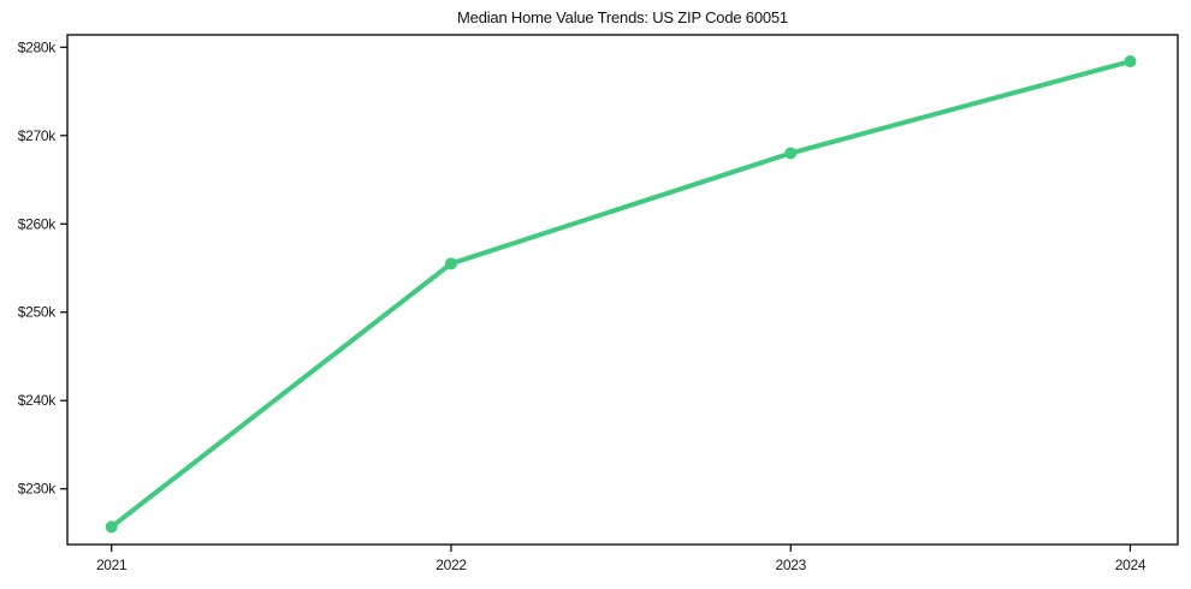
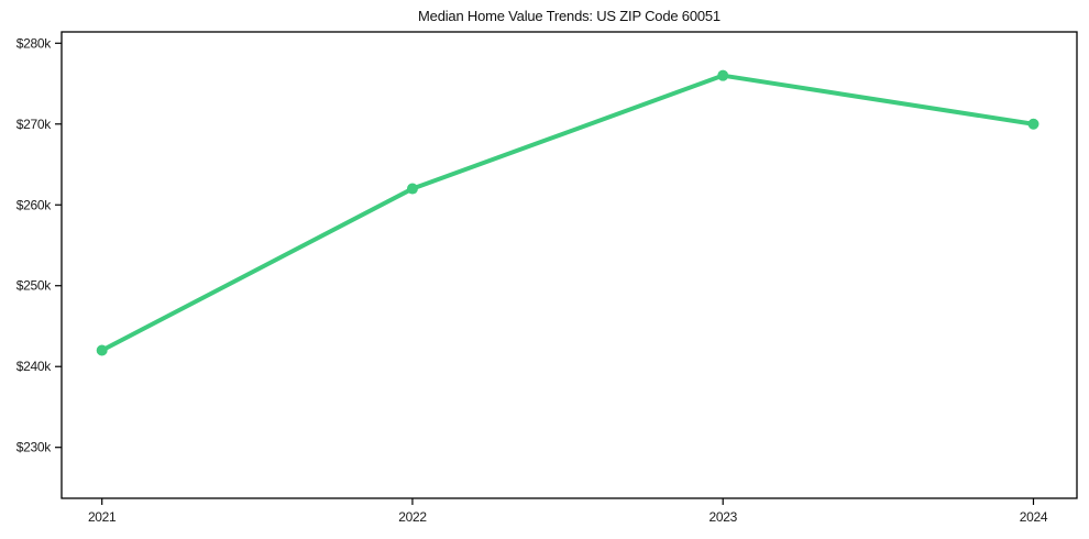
2021: $226k -> $242k
2022: $256k -> $262k
2023: $268k -> $276k
2024: $278k -> $270k
